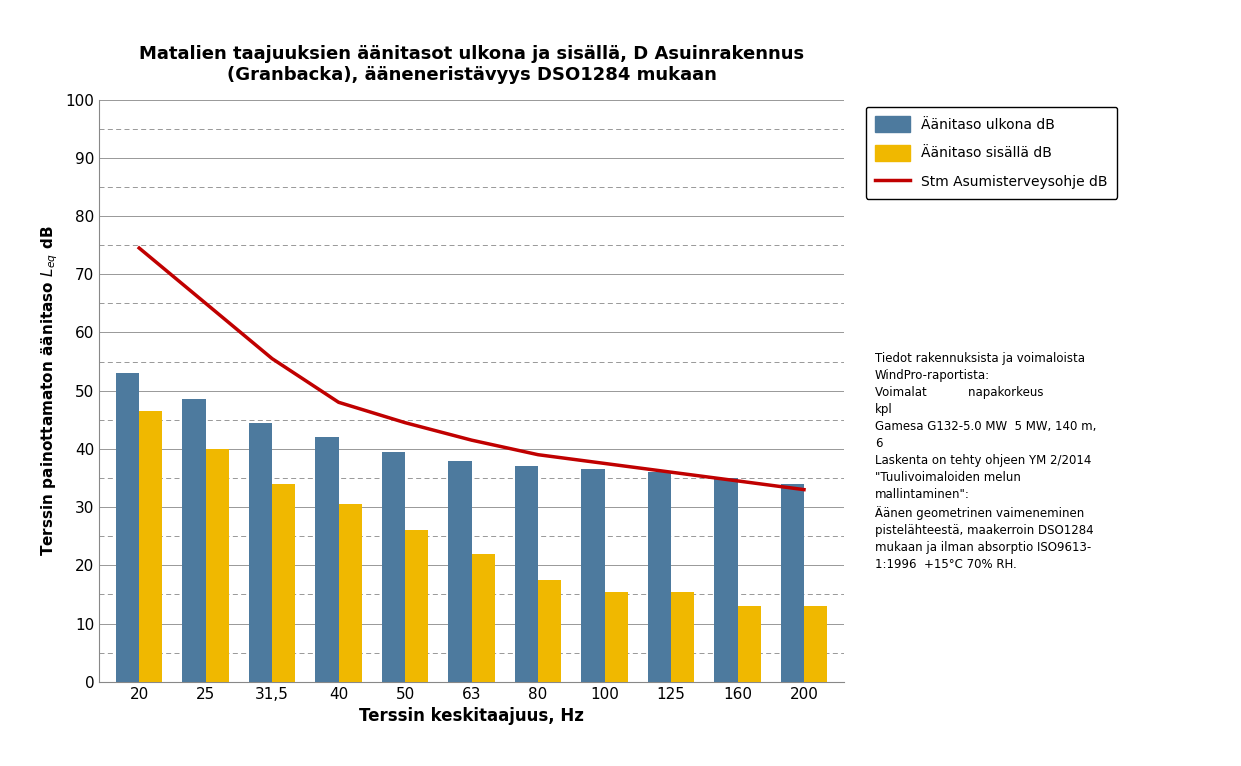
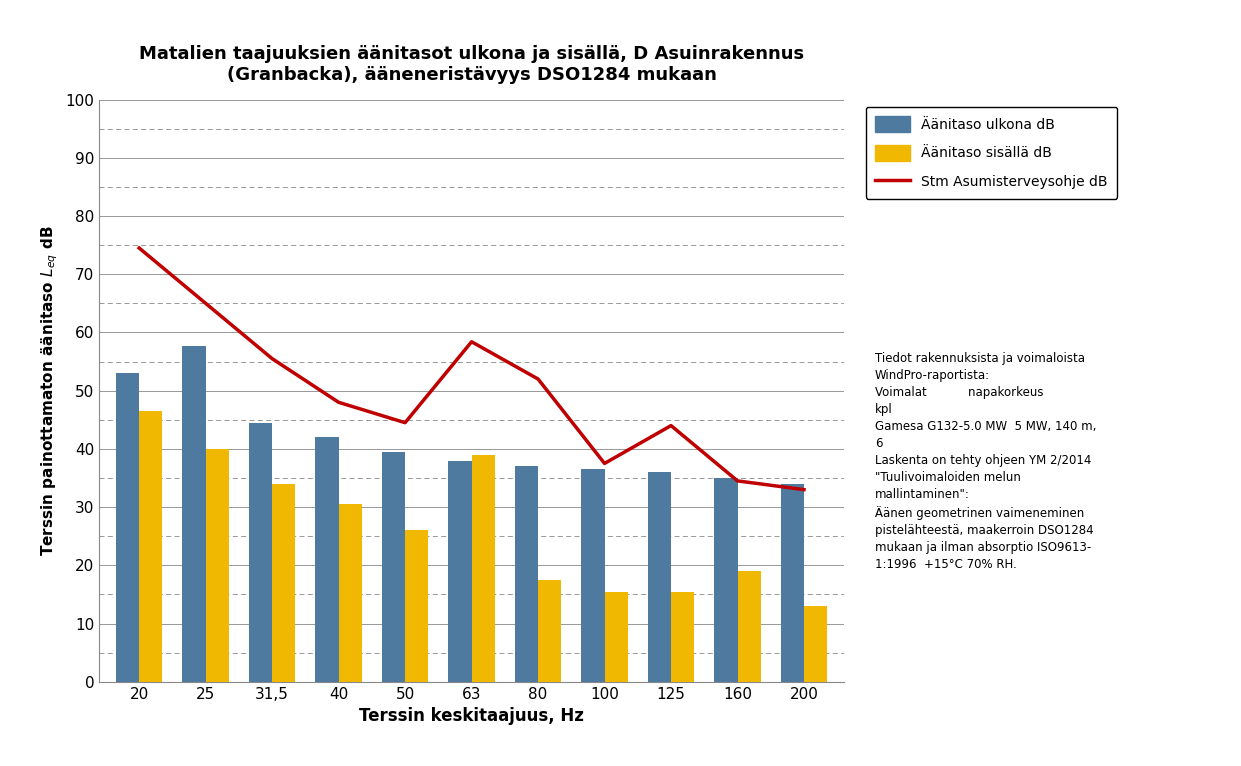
Äänitaso ulkona dB/25: 48.5 -> 57.6
Stm Asumisterveysohje dB/63: 41.5 -> 58.4
Äänitaso sisällä dB/63: 22.0 -> 39.0
Stm Asumisterveysohje dB/80: 39.0 -> 52.0
Stm Asumisterveysohje dB/125: 36.0 -> 44.0
Äänitaso sisällä dB/160: 13.0 -> 19.0
